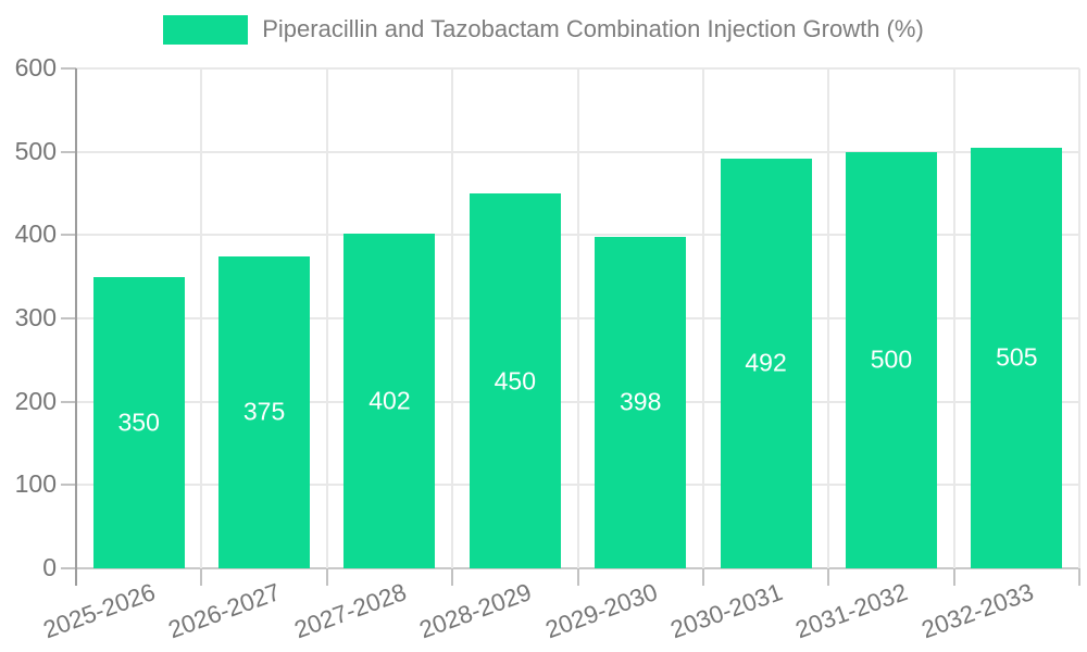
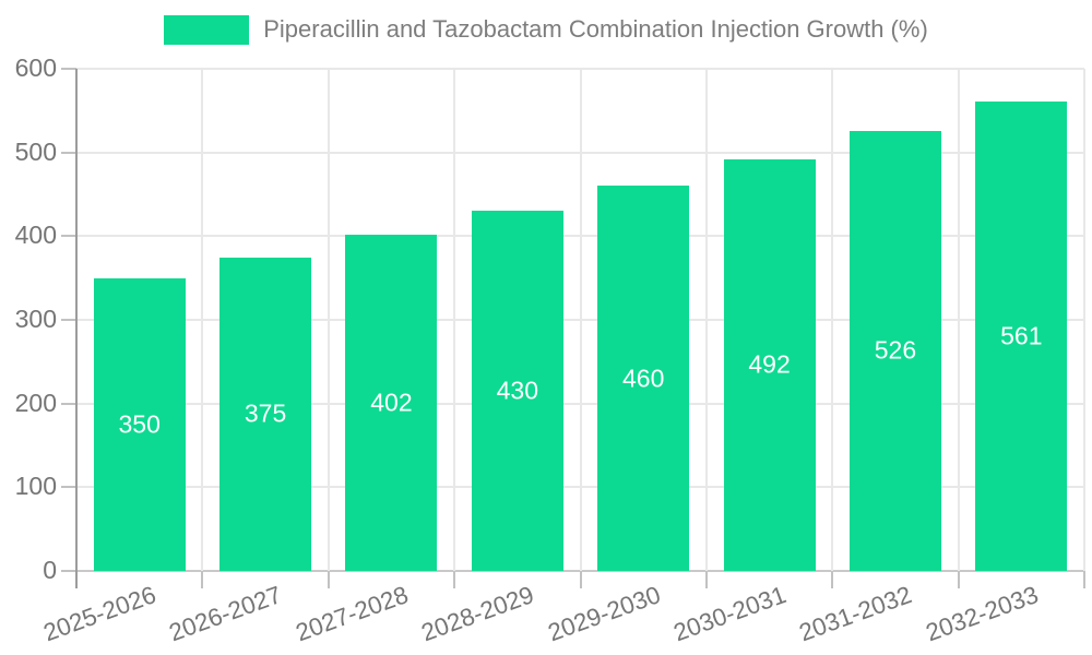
2028-2029: 450 -> 430
2029-2030: 398 -> 460
2031-2032: 500 -> 526
2032-2033: 505 -> 561
